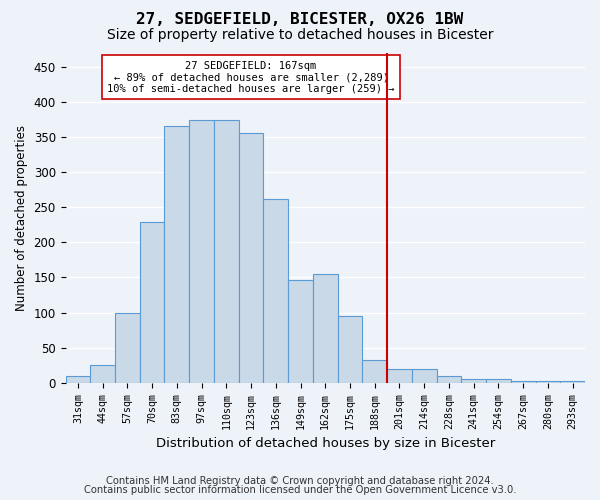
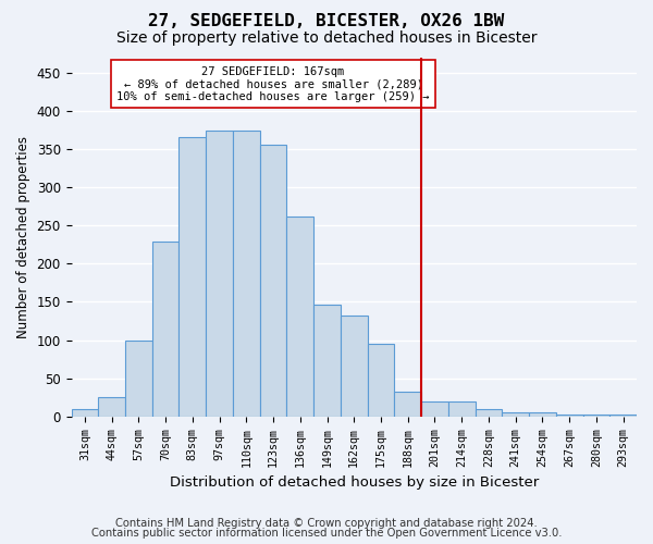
162sqm: 155 -> 132
